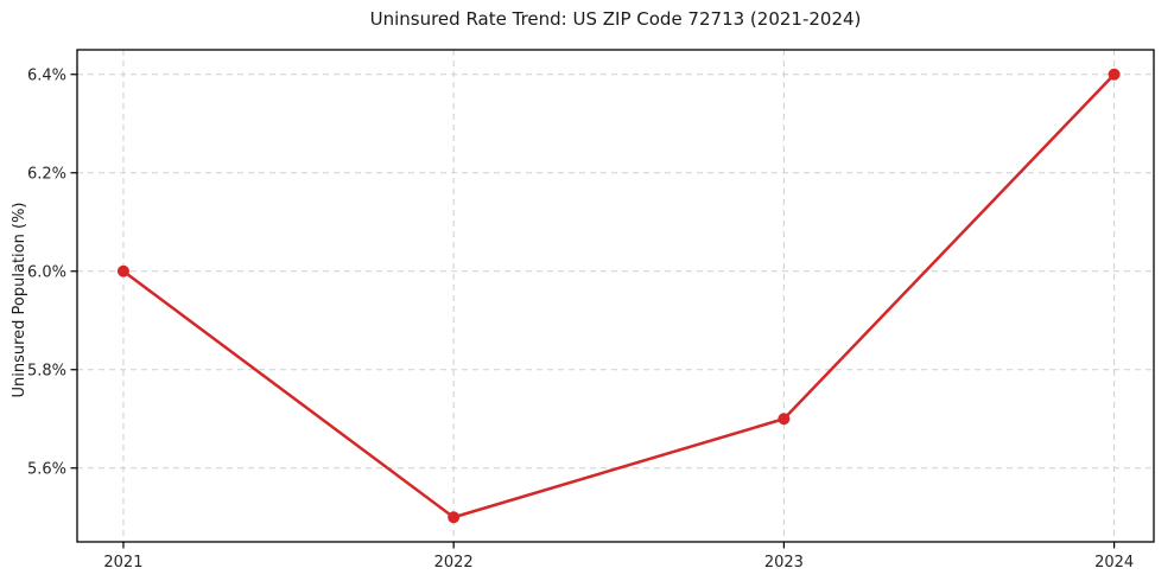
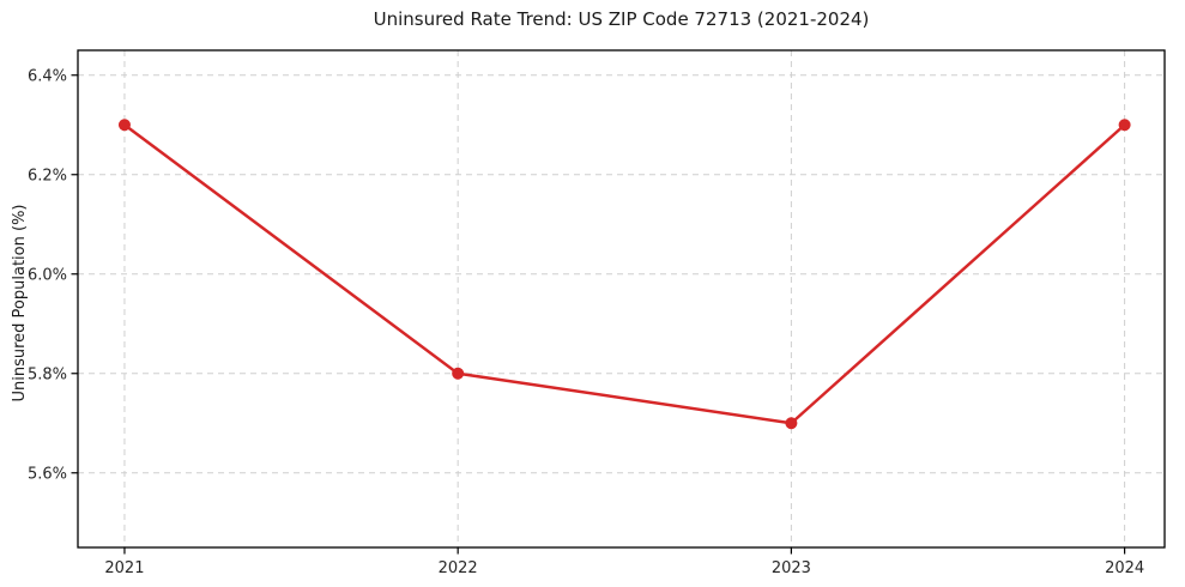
2021: 6.0% -> 6.3%
2022: 5.5% -> 5.8%
2024: 6.4% -> 6.3%
